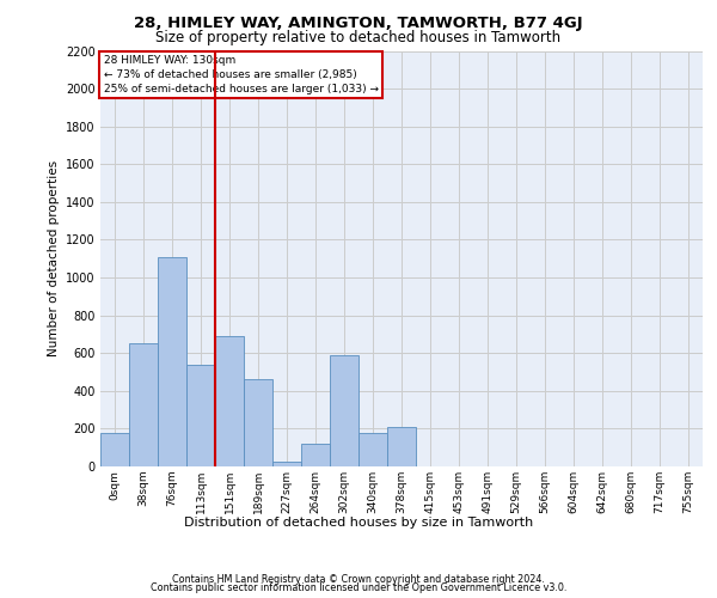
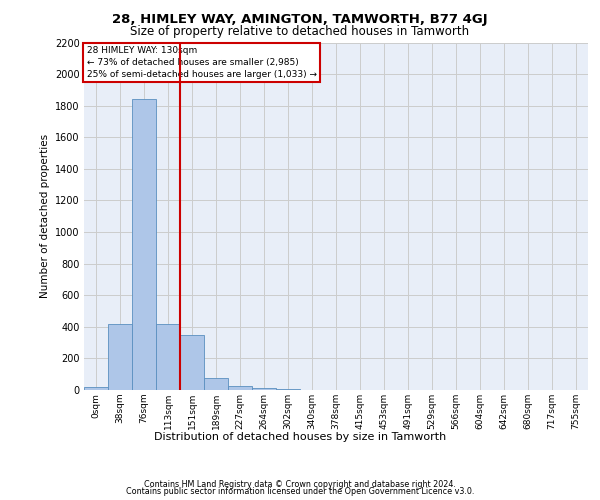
0sqm: 180 -> 20
38sqm: 650 -> 420
76sqm: 1110 -> 1840
113sqm: 540 -> 420
151sqm: 690 -> 350
189sqm: 460 -> 80
264sqm: 120 -> 20
302sqm: 590 -> 0
340sqm: 180 -> 0
378sqm: 210 -> 0
